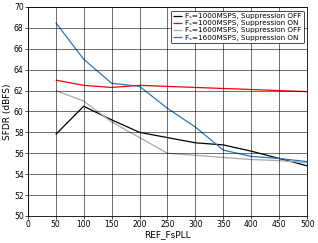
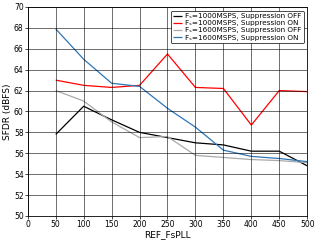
Fₛ=1600MSPS, Suppression ON/50: 68.5 -> 67.9
Fₛ=1000MSPS, Suppression ON/250: 62.4 -> 65.5
Fₛ=1600MSPS, Suppression OFF/250: 56.0 -> 57.6
Fₛ=1000MSPS, Suppression ON/400: 62.1 -> 58.7
Fₛ=1000MSPS, Suppression OFF/450: 55.5 -> 56.2
